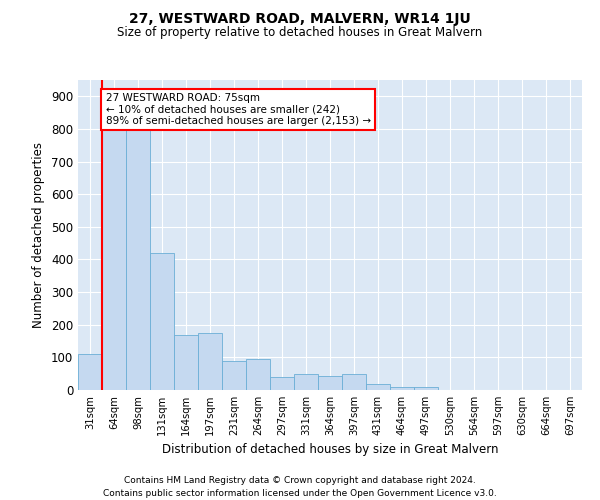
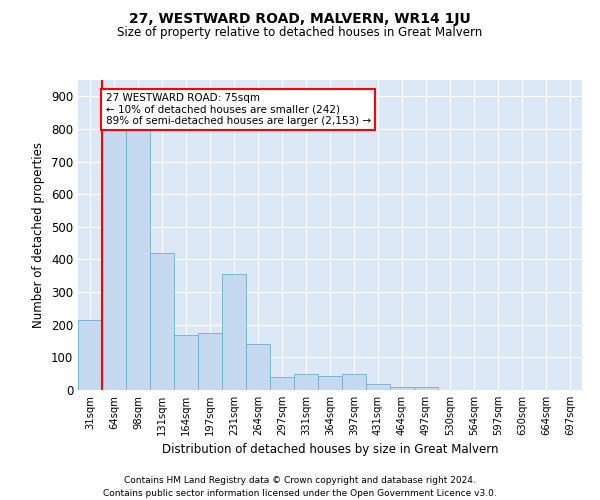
31sqm: 110 -> 215
231sqm: 90 -> 355
264sqm: 95 -> 140
